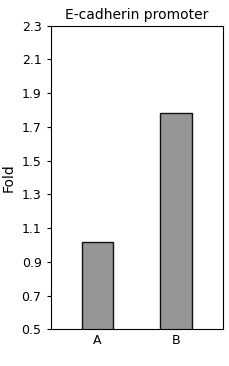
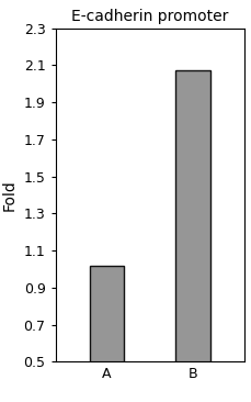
B: 1.78 -> 2.07
